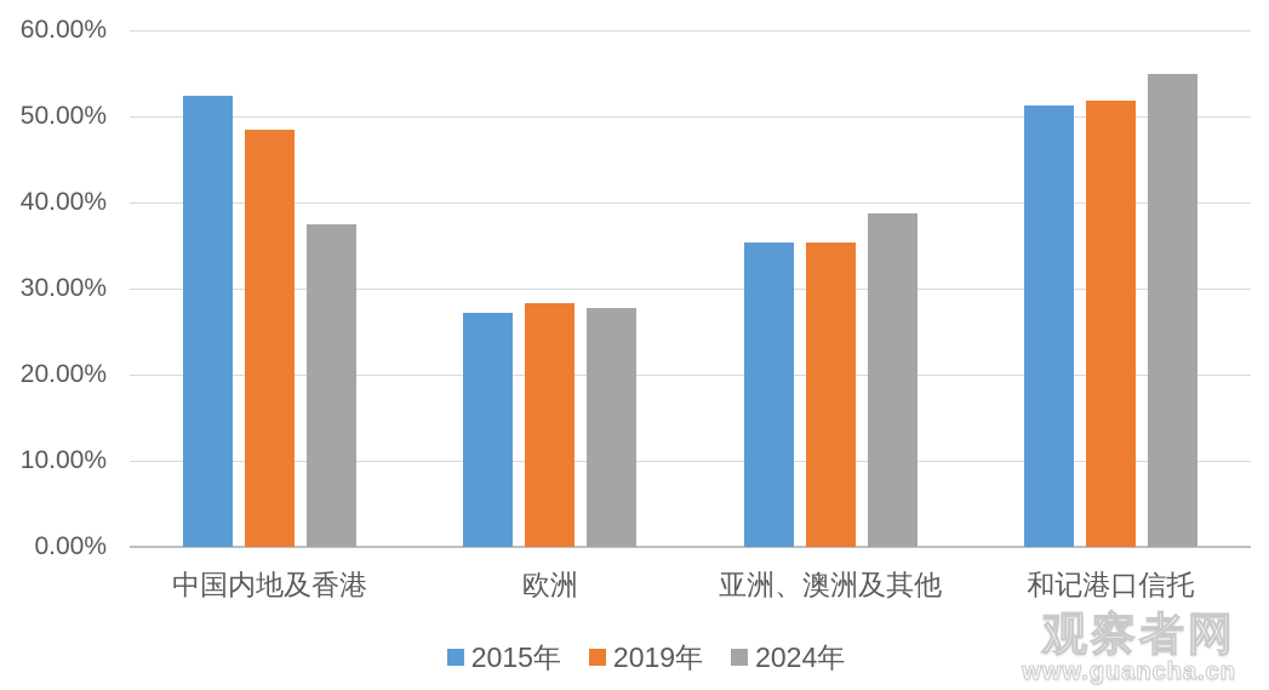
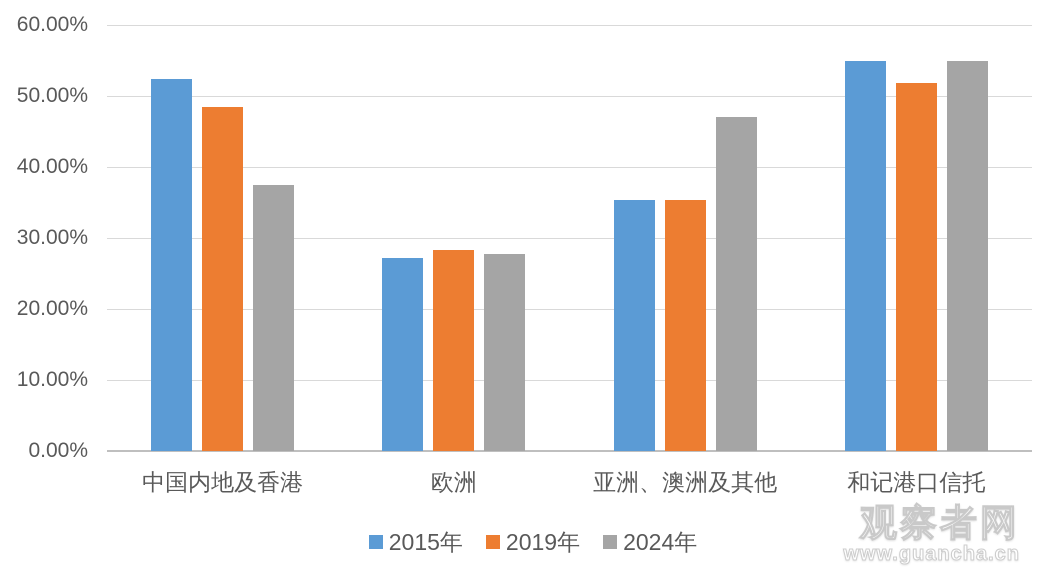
2024年/亚洲、澳洲及其他: 39% -> 47%
2015年/和记港口信托: 51% -> 55%
